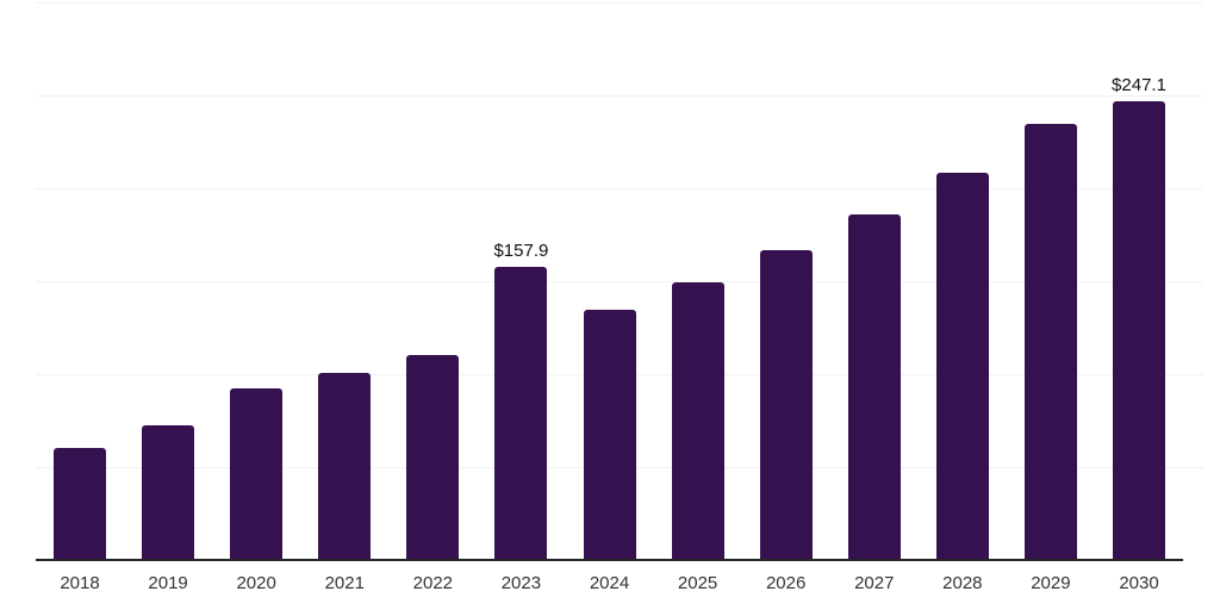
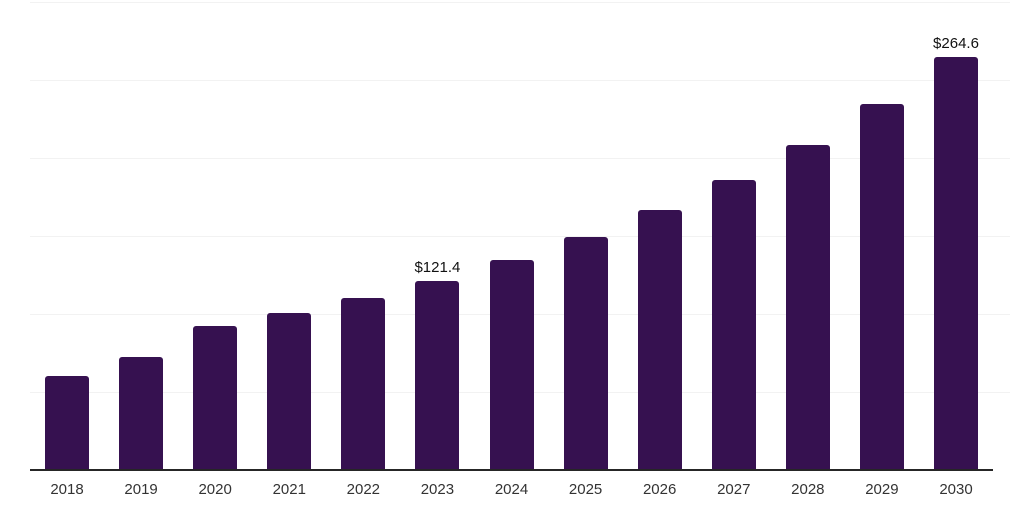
2023: $157.9 -> $121.4
2030: $247.1 -> $264.6
